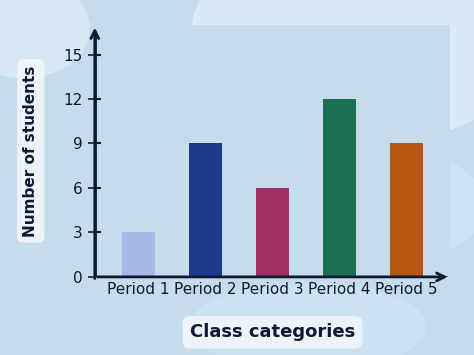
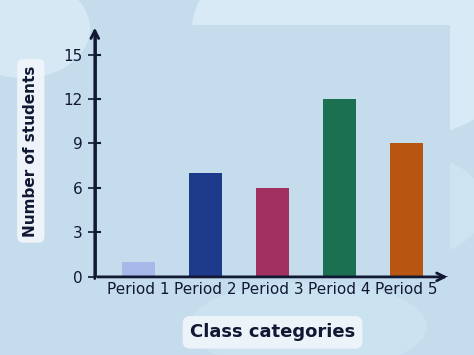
Period 1: 3 -> 1
Period 2: 9 -> 7
